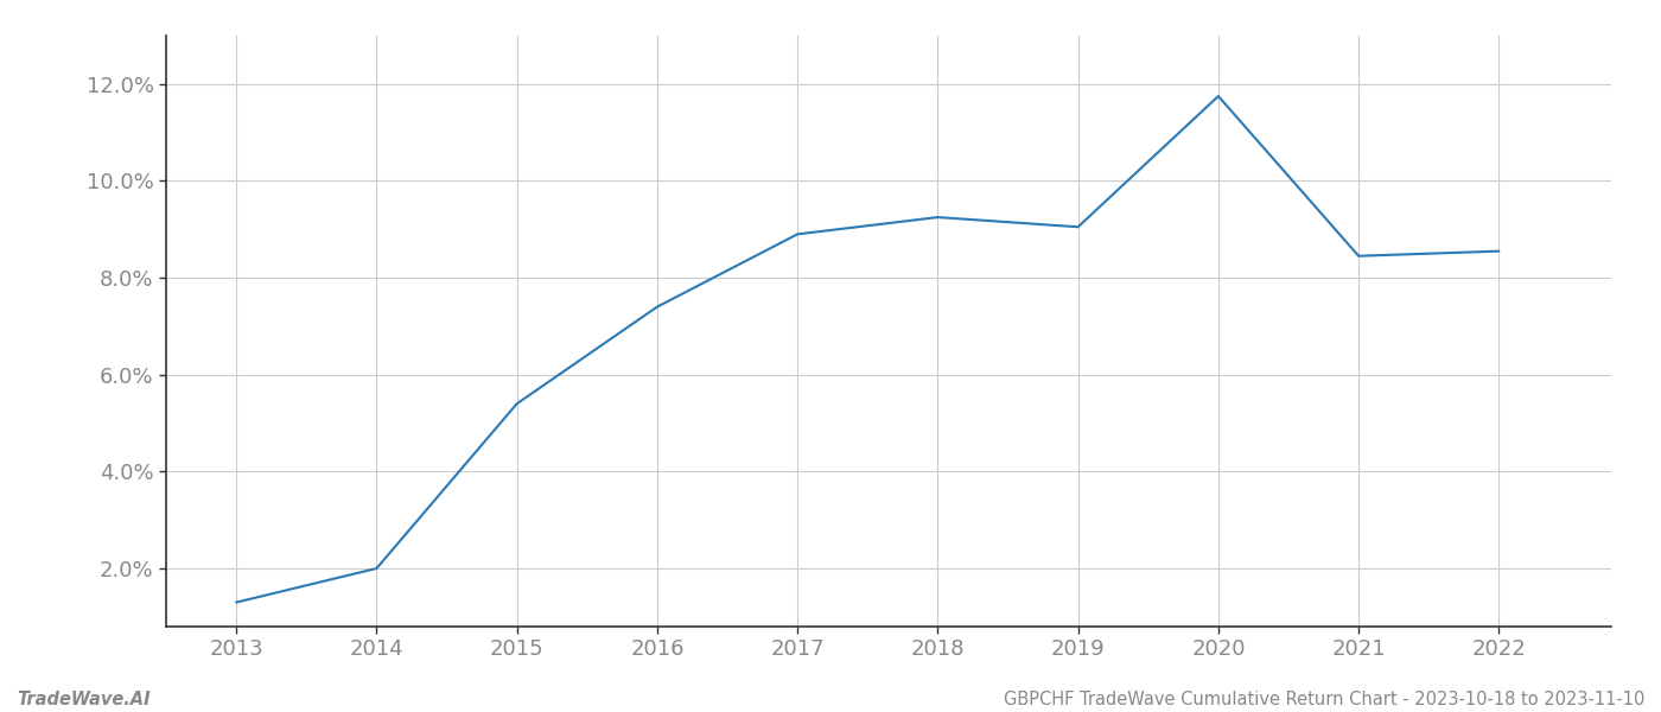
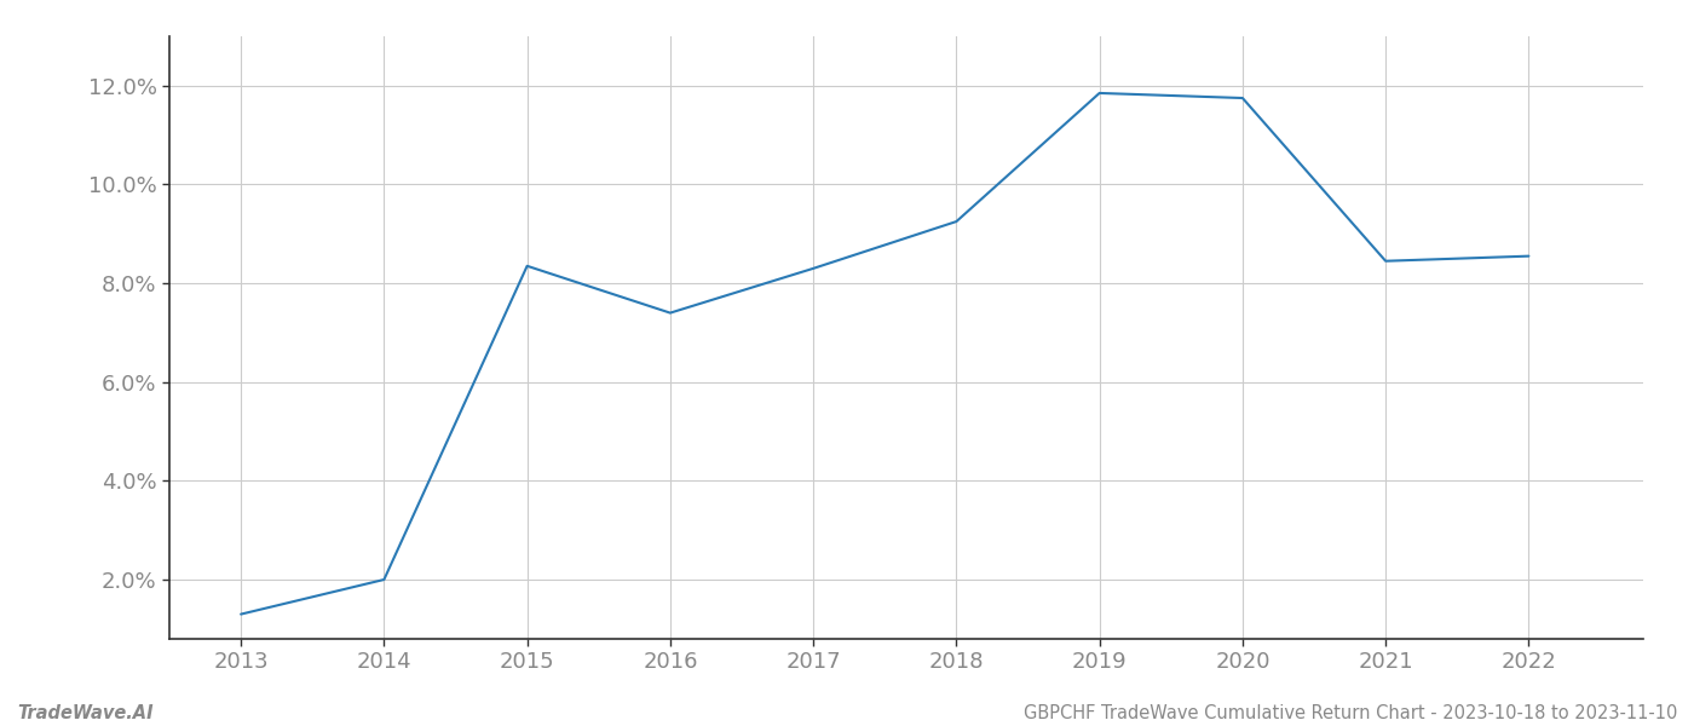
2015: 5.40% -> 8.35%
2017: 8.90% -> 8.30%
2019: 9.05% -> 11.85%
